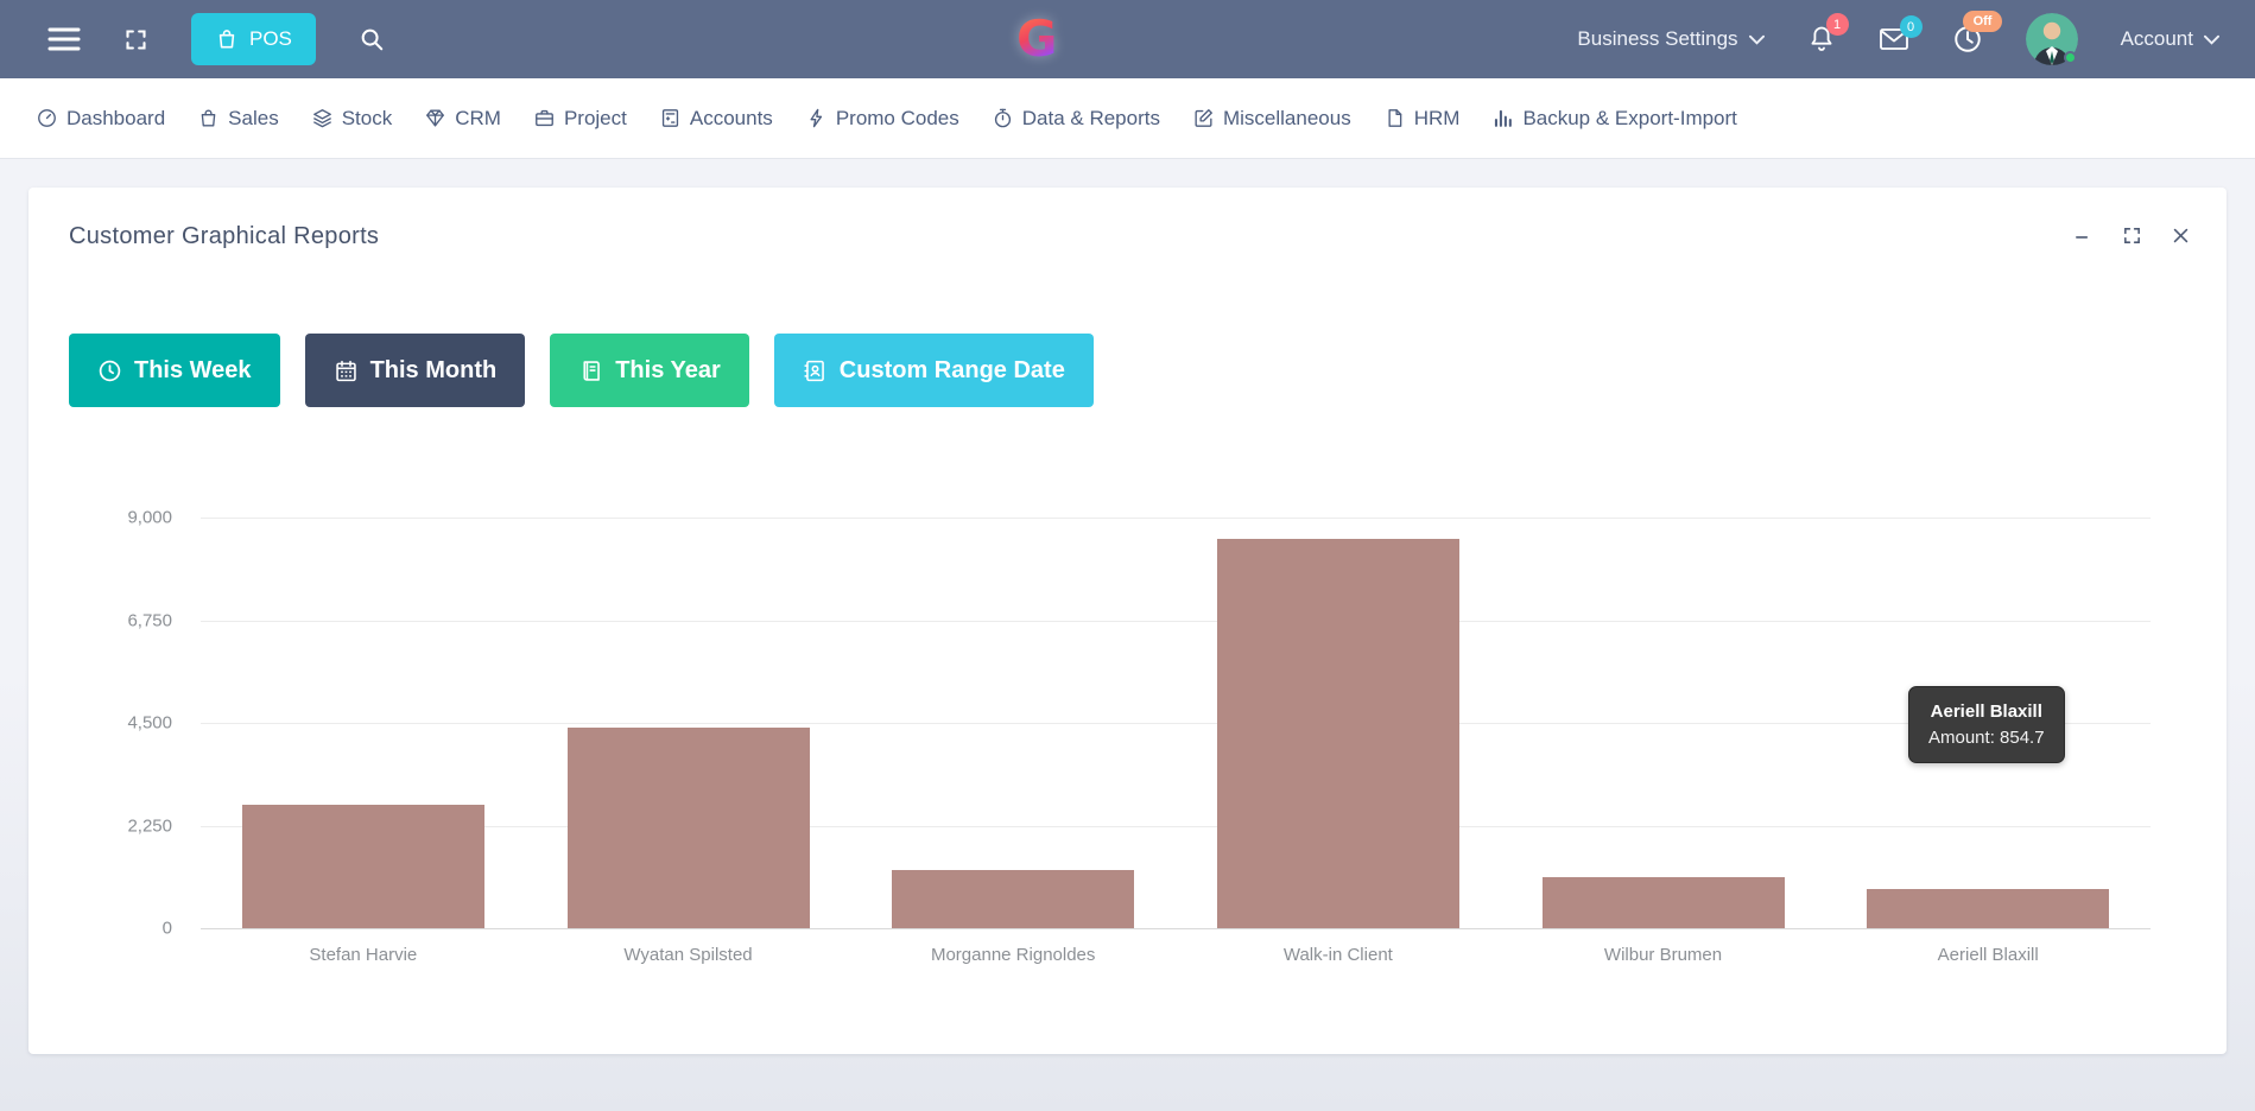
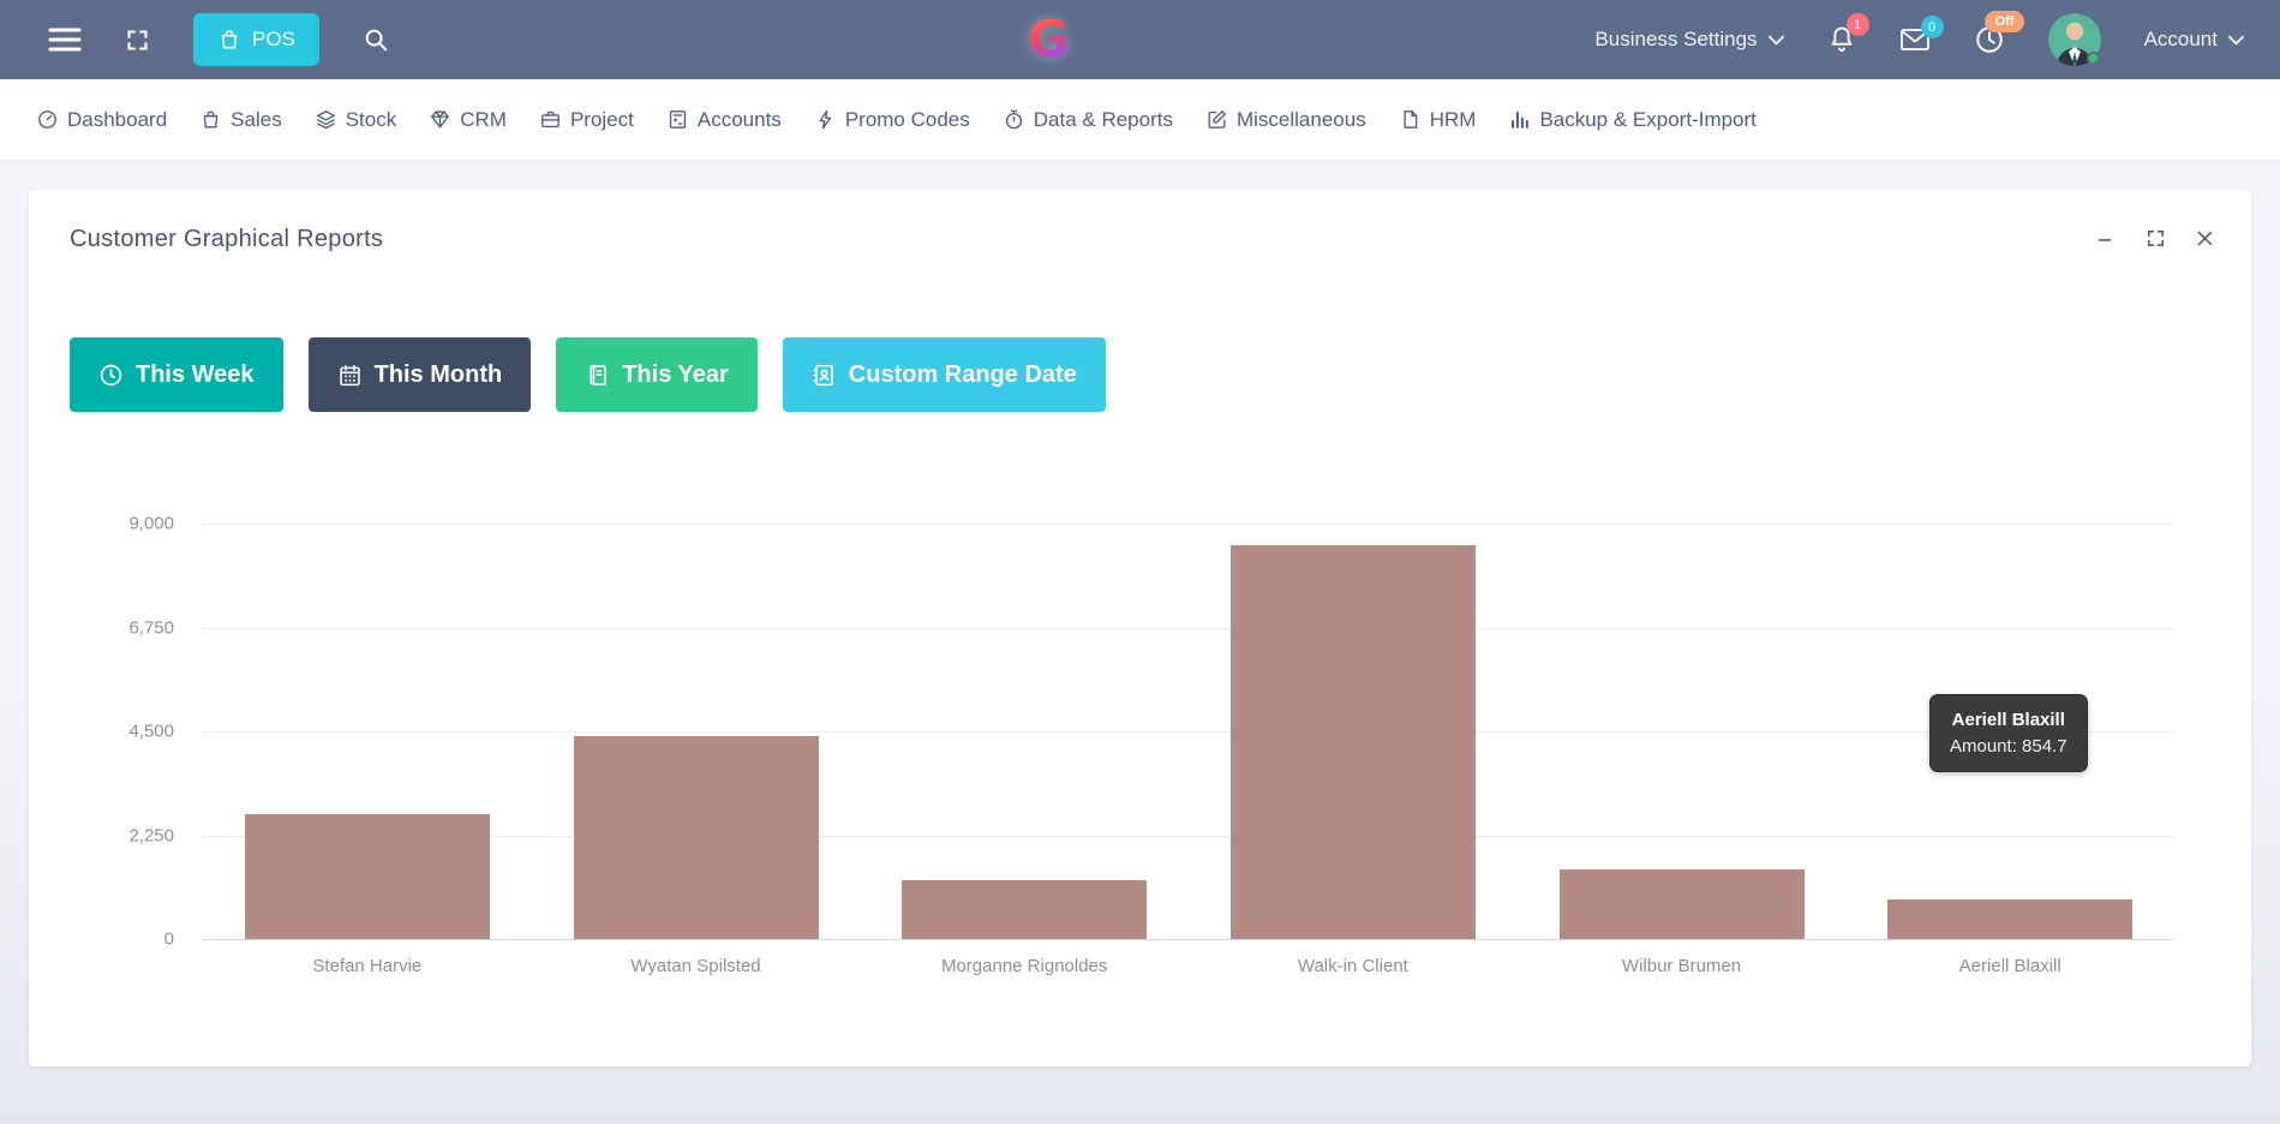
Wilbur Brumen: 1100 -> 1500
